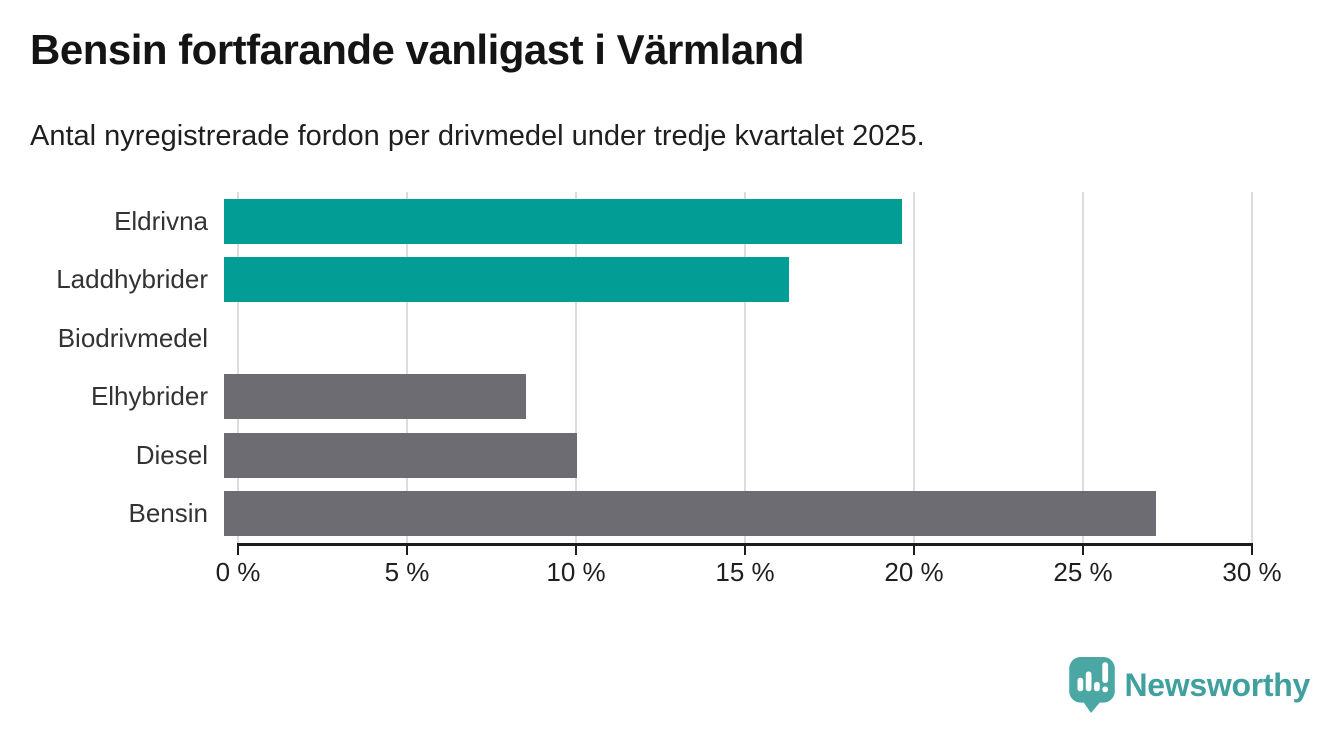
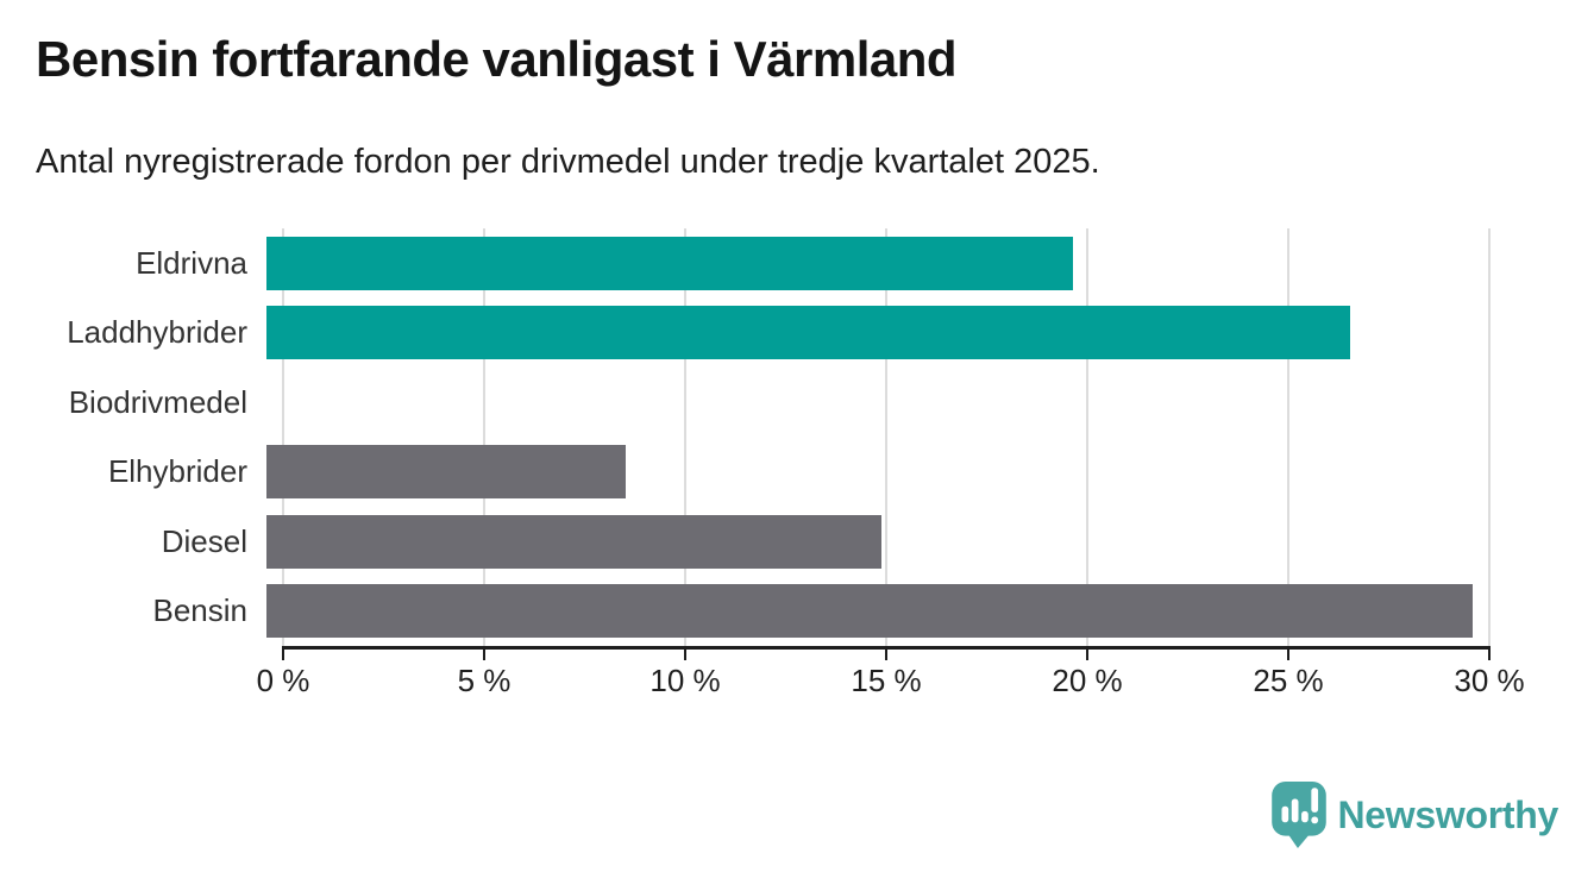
Laddhybrider: 16.5% -> 26.6%
Diesel: 10.3% -> 15.1%
Bensin: 27.2% -> 29.6%
